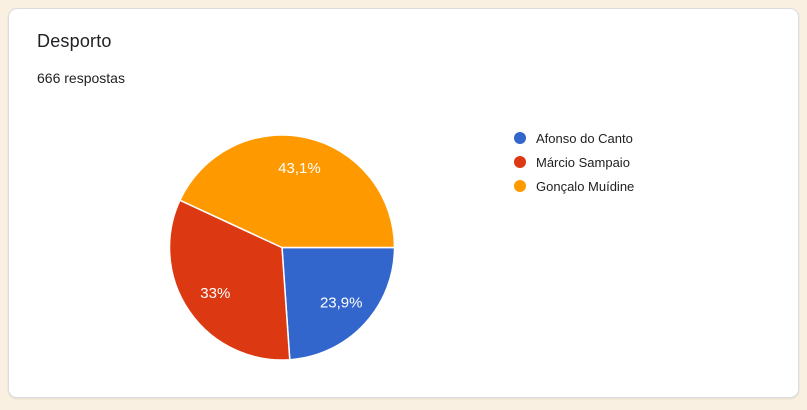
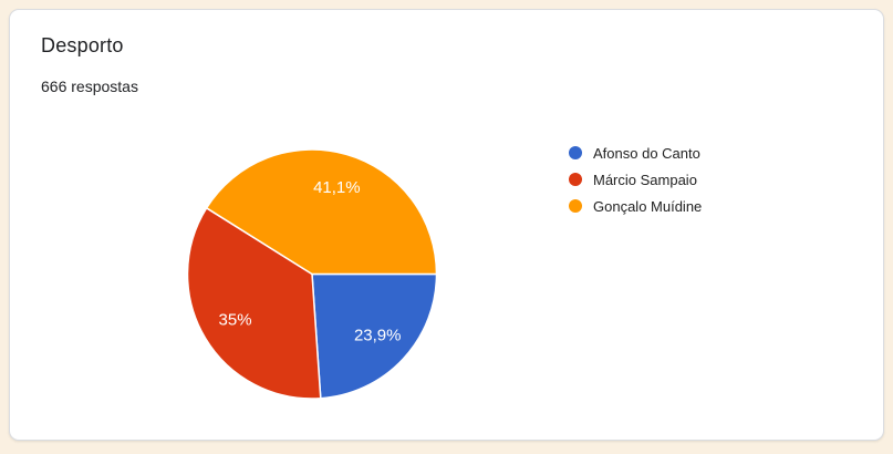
Márcio Sampaio: 33% -> 35%
Gonçalo Muídine: 43,1% -> 41,1%
